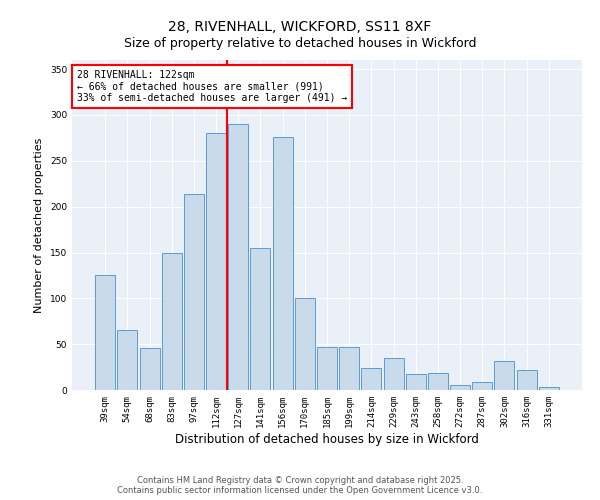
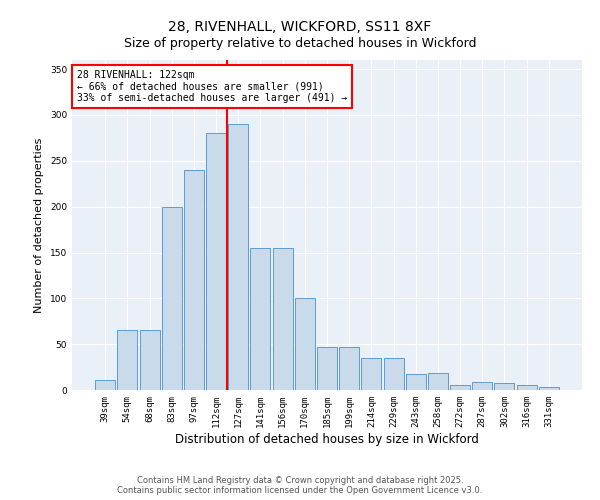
39sqm: 126 -> 11
68sqm: 46 -> 65
83sqm: 150 -> 200
97sqm: 214 -> 240
156sqm: 276 -> 155
214sqm: 24 -> 35
302sqm: 32 -> 8
316sqm: 22 -> 5
